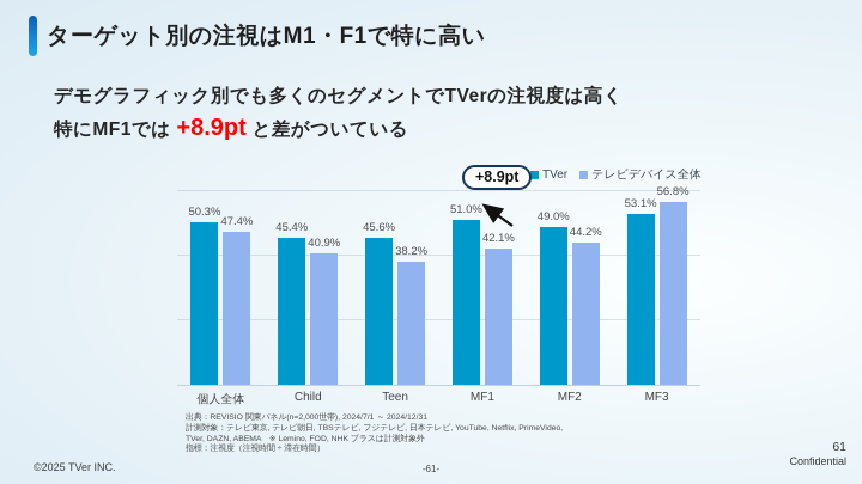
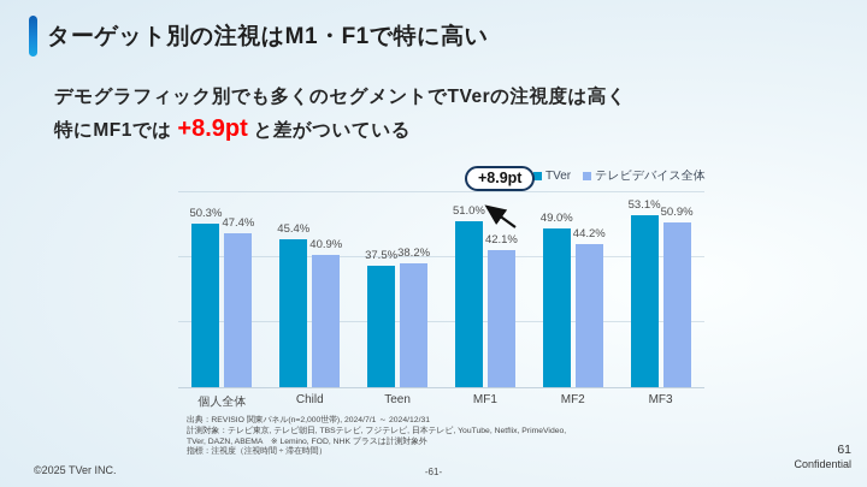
TVer/Teen: 45.6% -> 37.5%
テレビデバイス全体/MF3: 56.8% -> 50.9%
